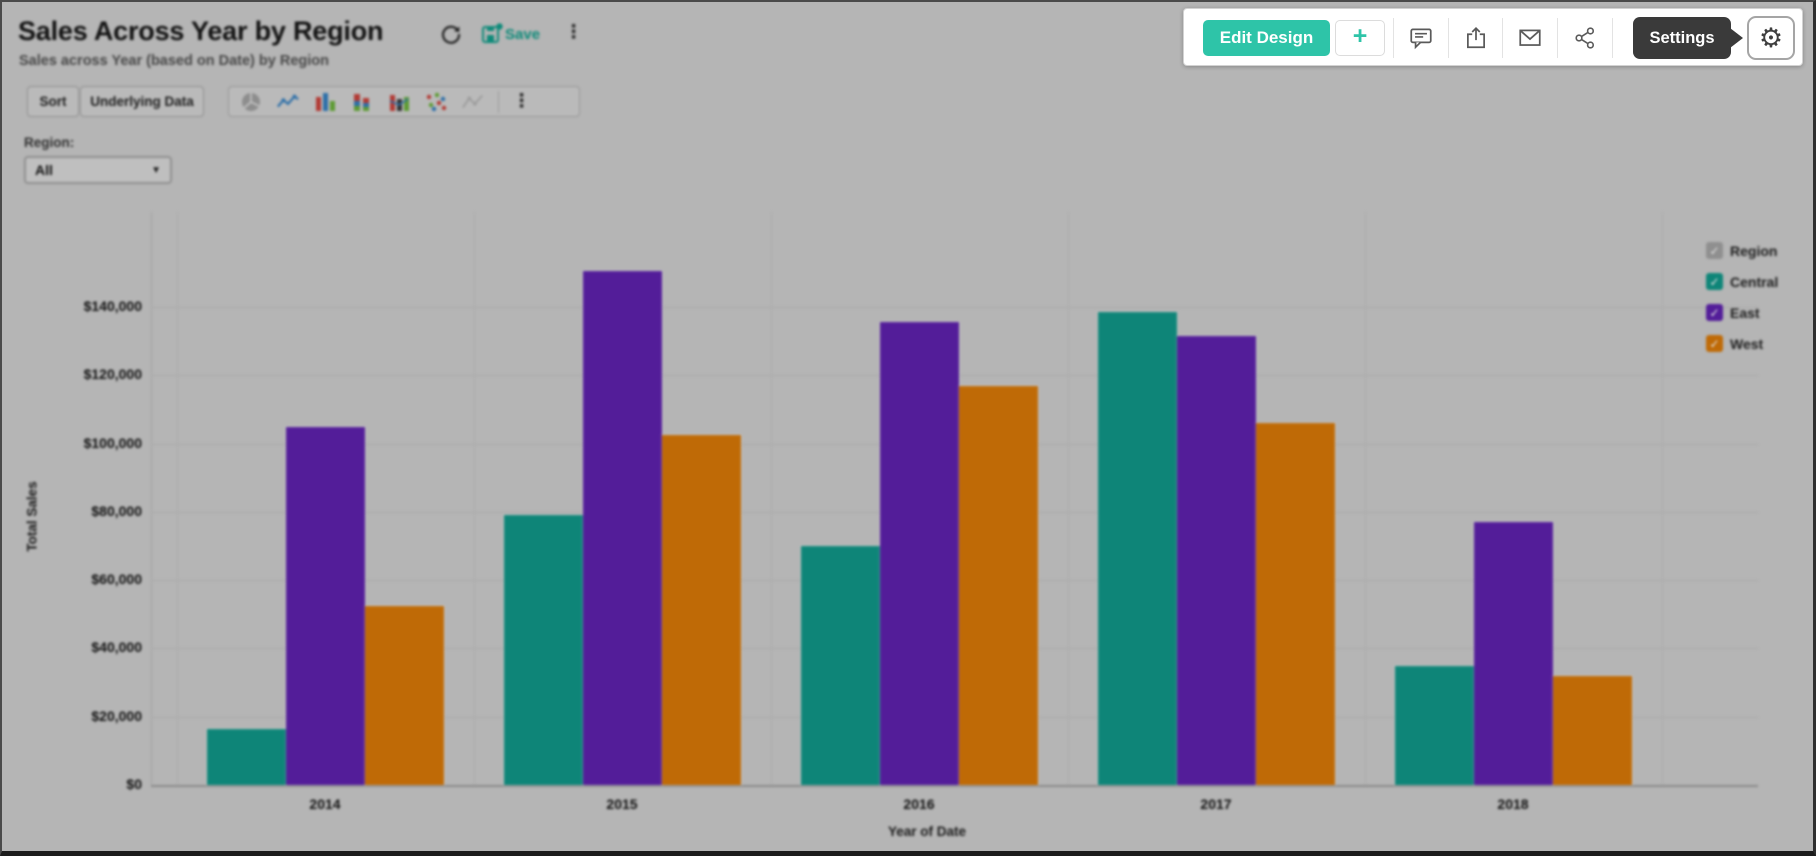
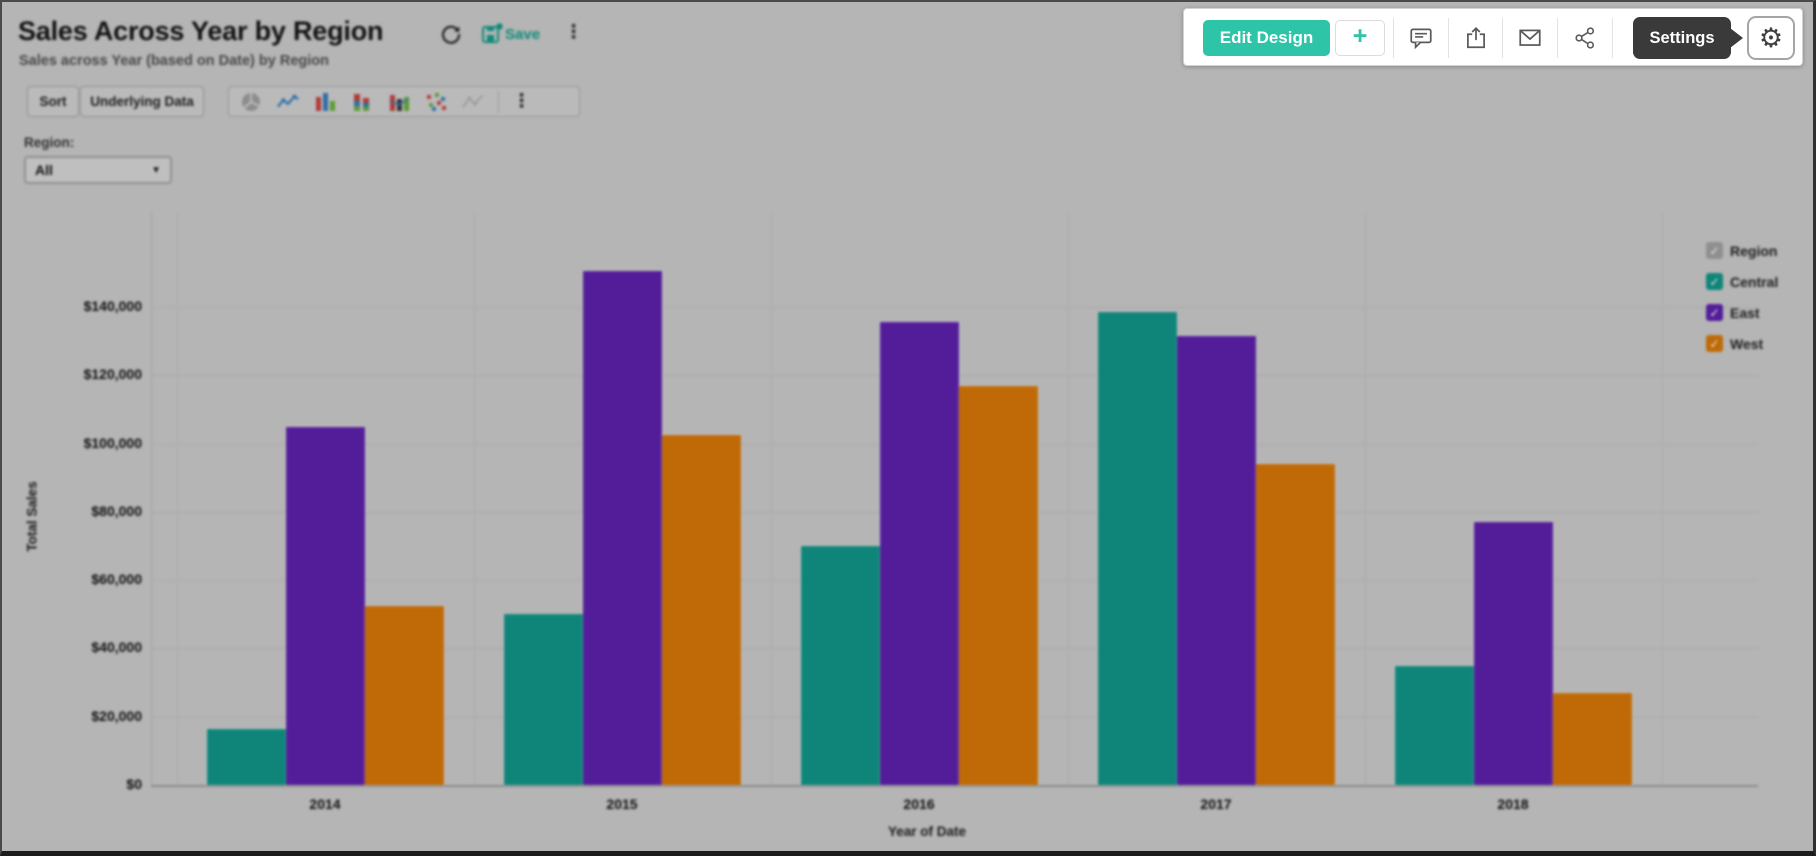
Central/2015: $79000 -> $50000
West/2017: $106000 -> $94000
West/2018: $32000 -> $27000
